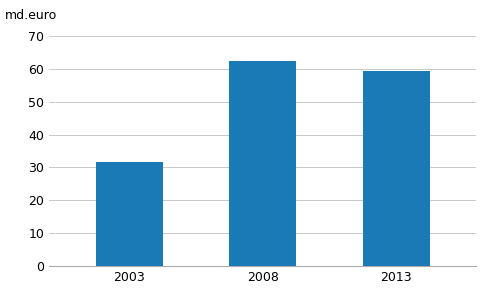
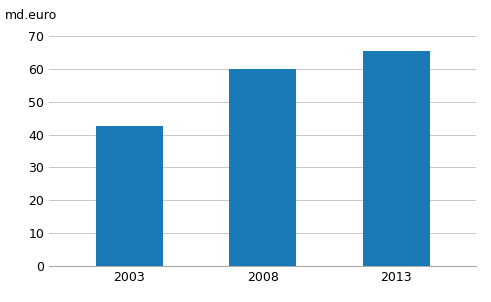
2003: 31.5 -> 42.5
2008: 62.5 -> 60.0
2013: 59.5 -> 65.5
